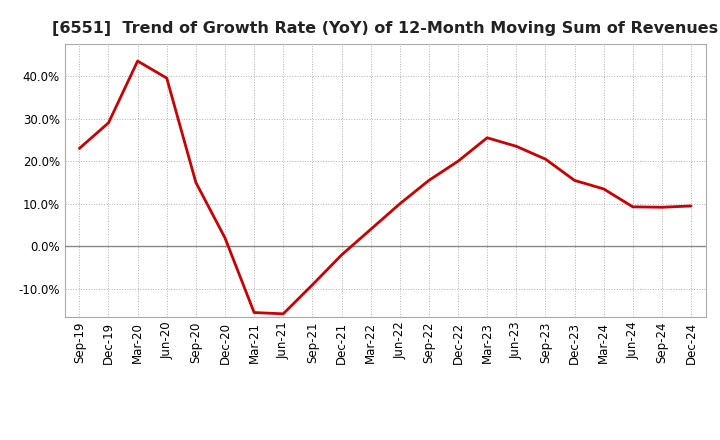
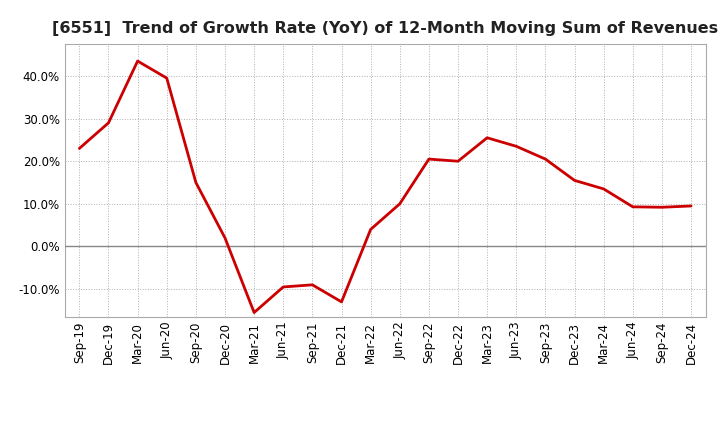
Jun-21: -15.8% -> -9.5%
Dec-21: -2.0% -> -13.0%
Sep-22: 15.5% -> 20.5%
